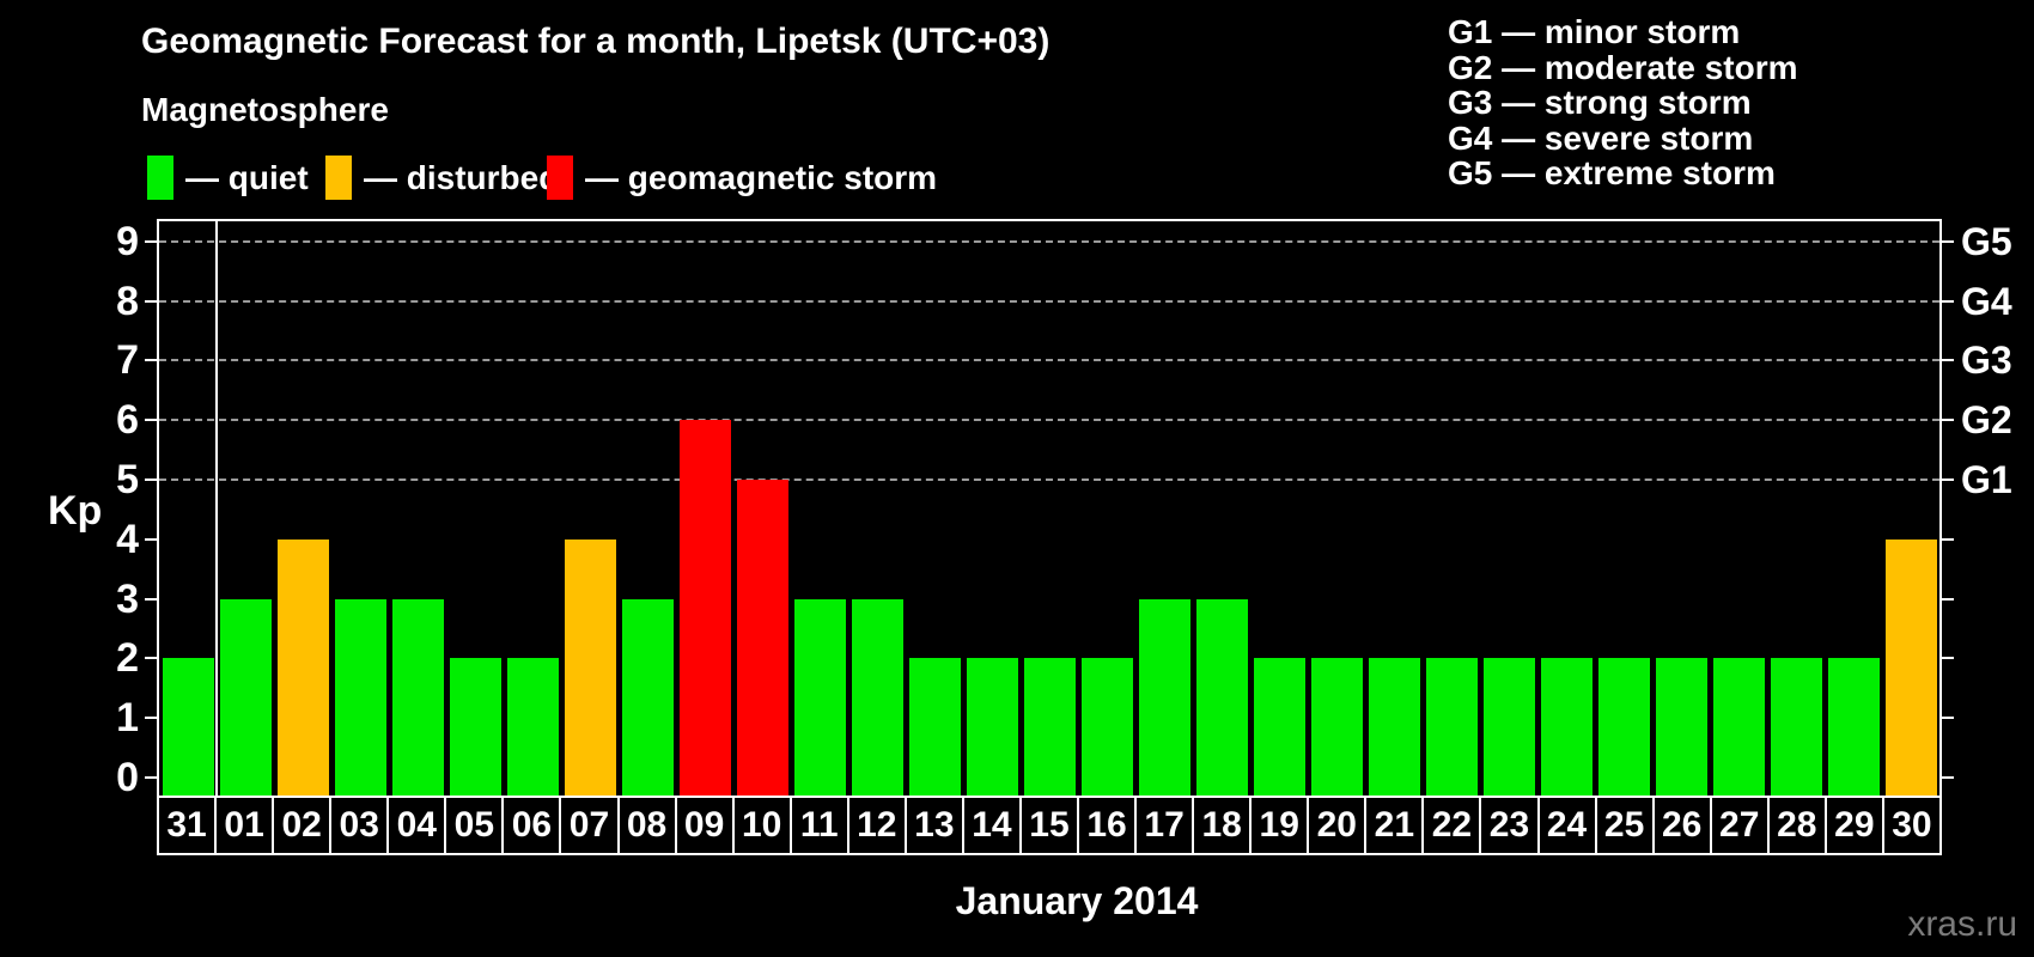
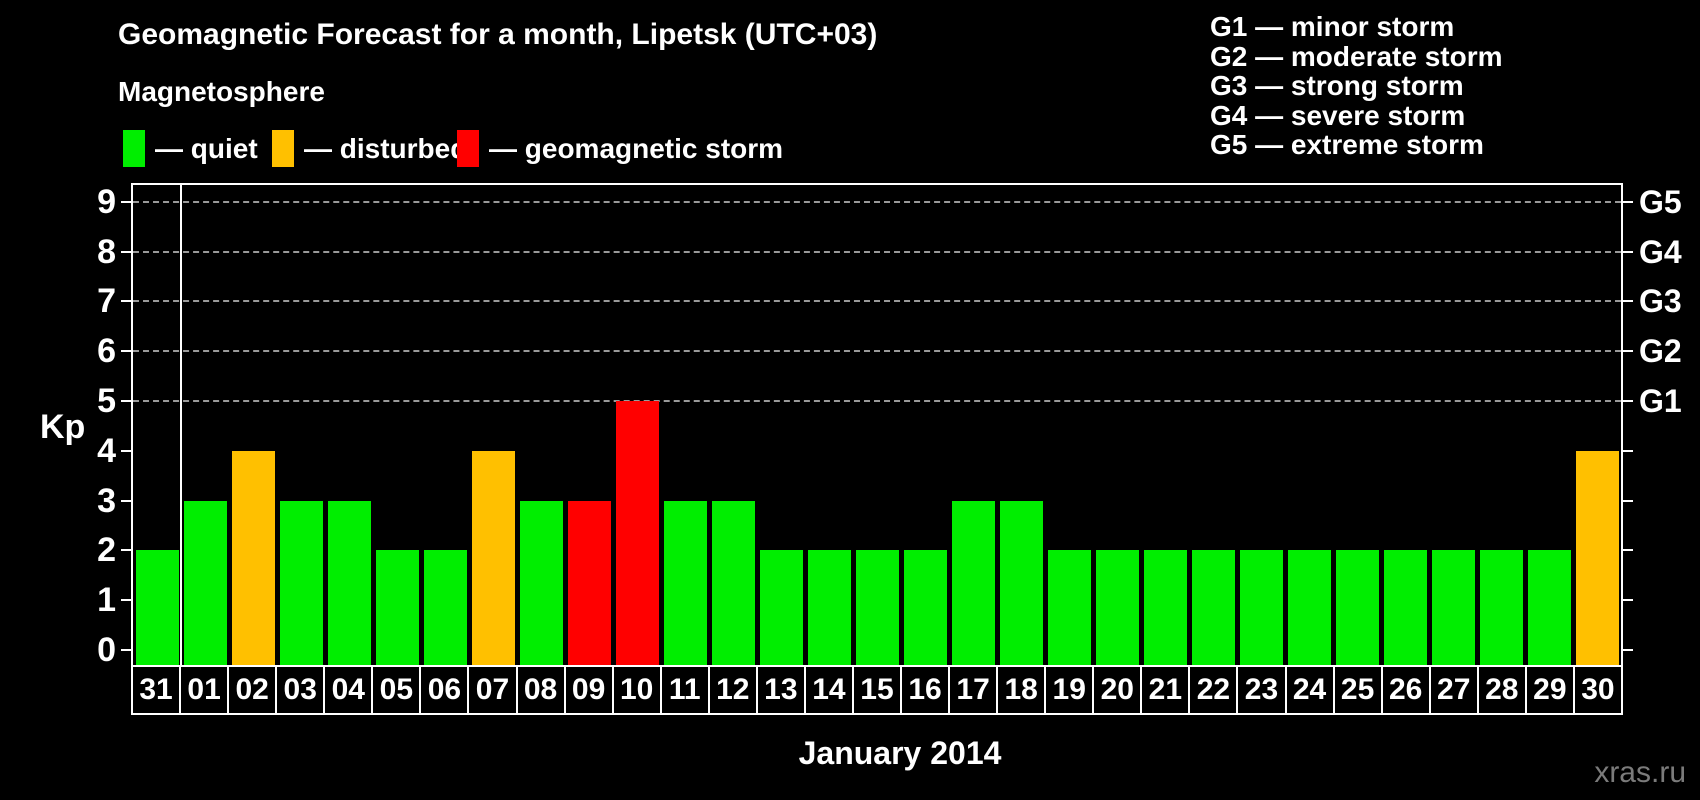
09: 6 -> 3
